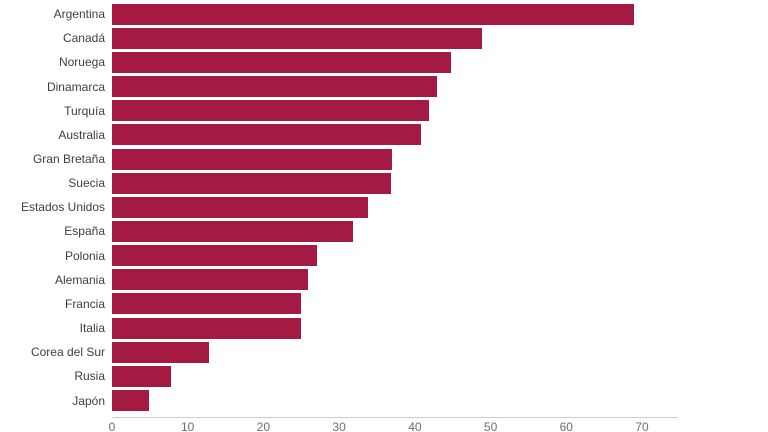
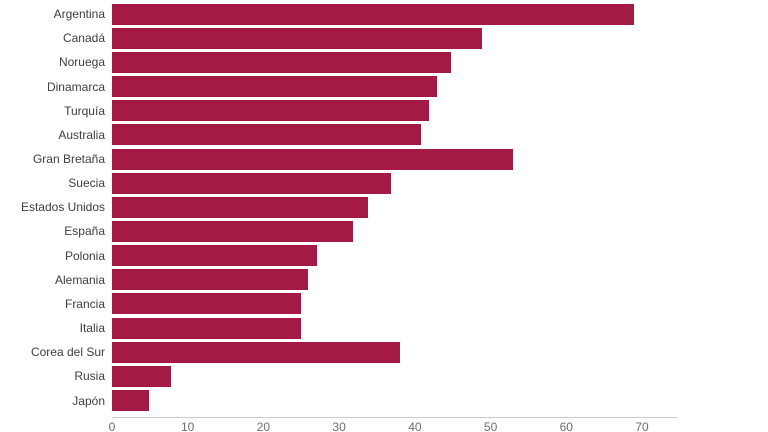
Gran Bretaña: 37 -> 53
Corea del Sur: 13 -> 38
